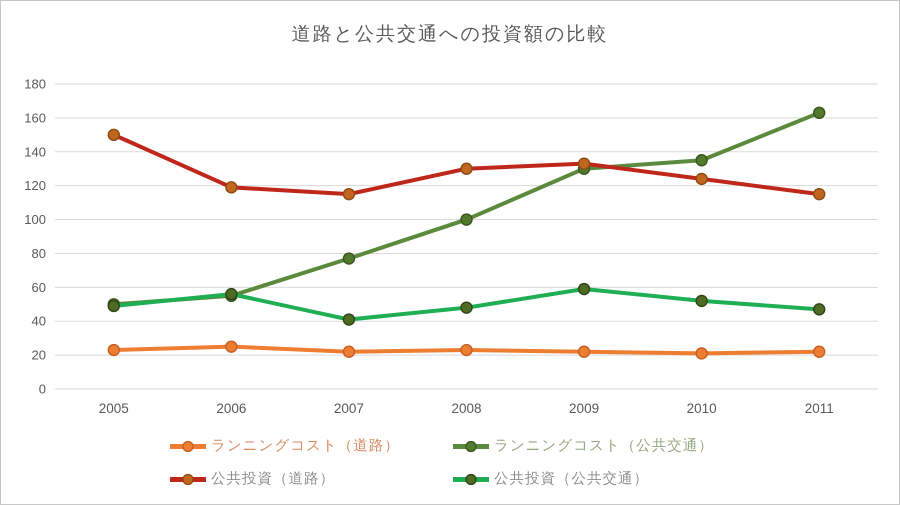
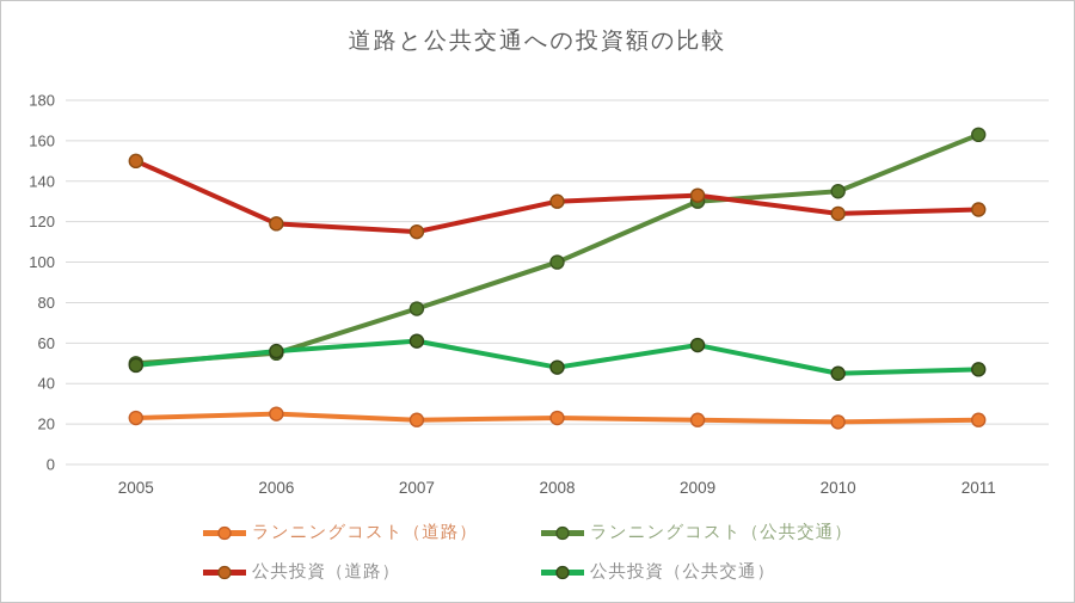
公共投資（公共交通）/2007: 41 -> 61
公共投資（公共交通）/2010: 52 -> 45
公共投資（道路）/2011: 115 -> 126
